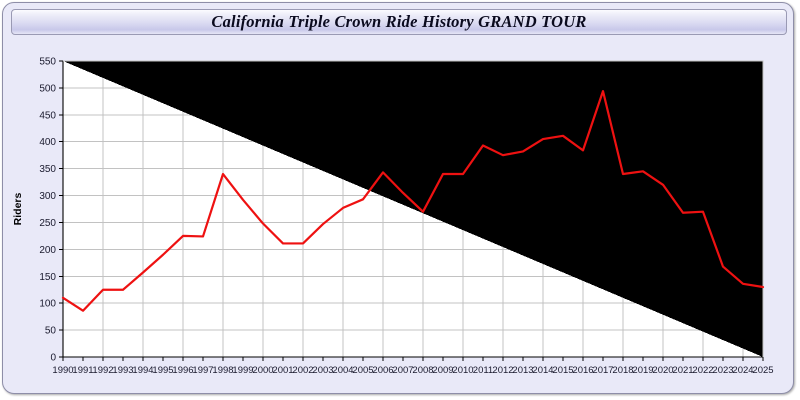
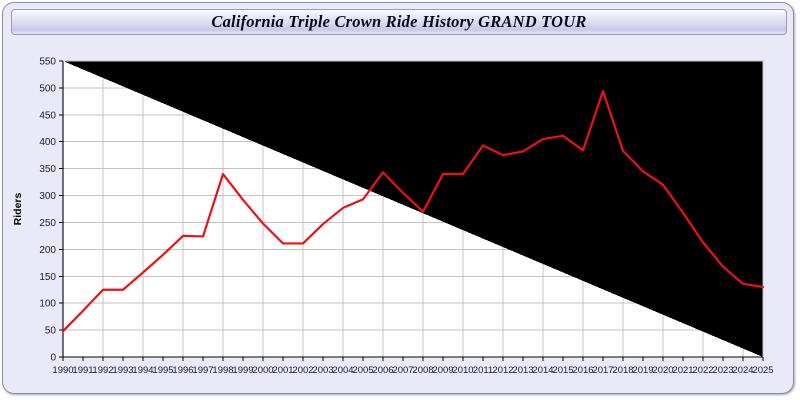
1990: 110 -> 50
2018: 340 -> 380
2022: 270 -> 210
